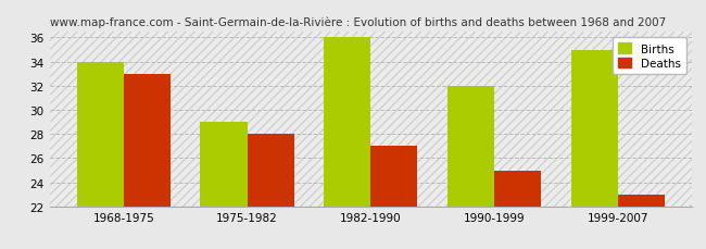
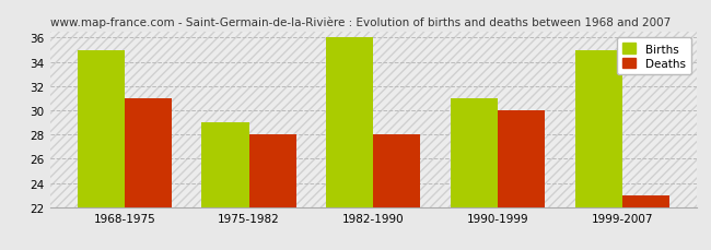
Births/1968-1975: 34 -> 35
Deaths/1968-1975: 33 -> 31
Deaths/1982-1990: 27 -> 28
Births/1990-1999: 32 -> 31
Deaths/1990-1999: 25 -> 30
